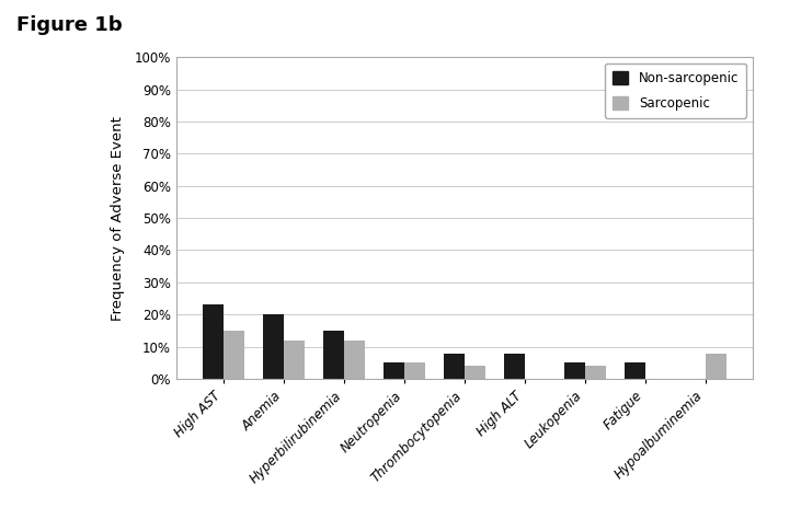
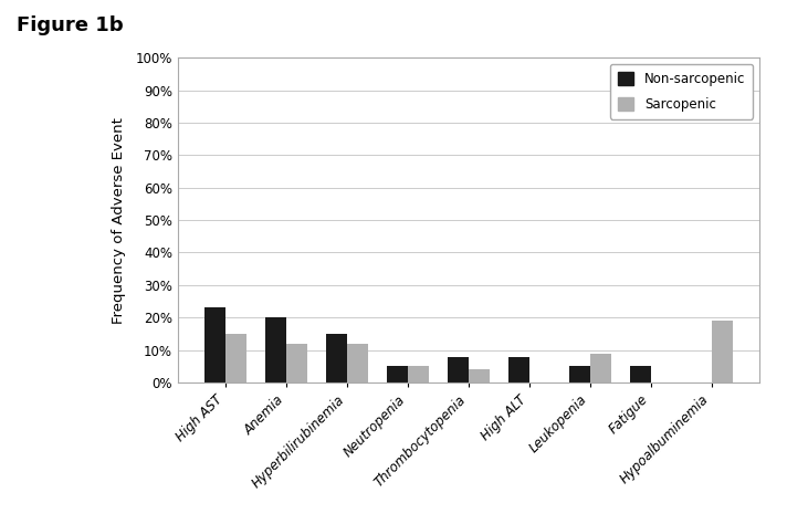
Sarcopenic/Leukopenia: 4% -> 9%
Sarcopenic/Hypoalbuminemia: 8% -> 19%
